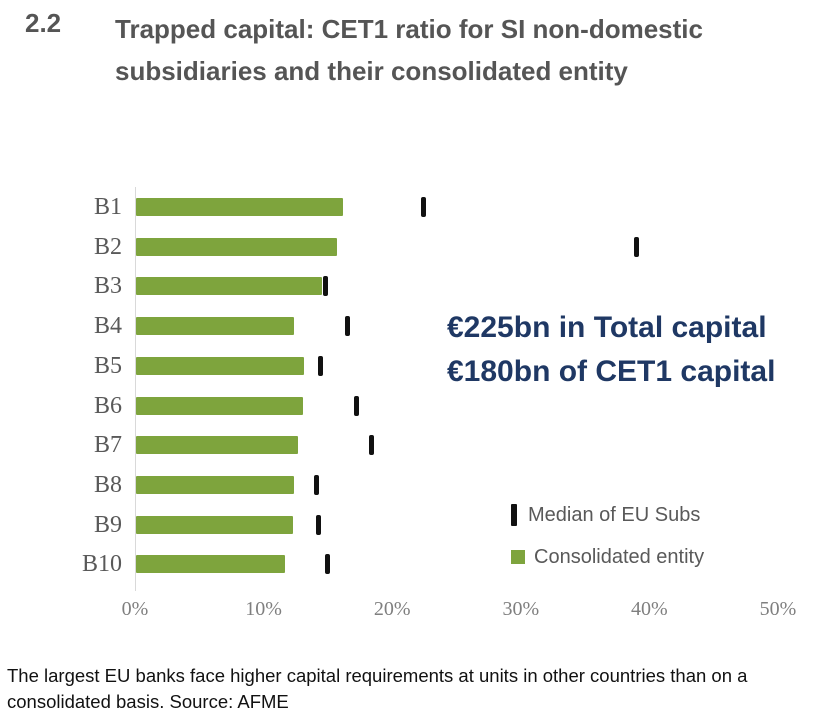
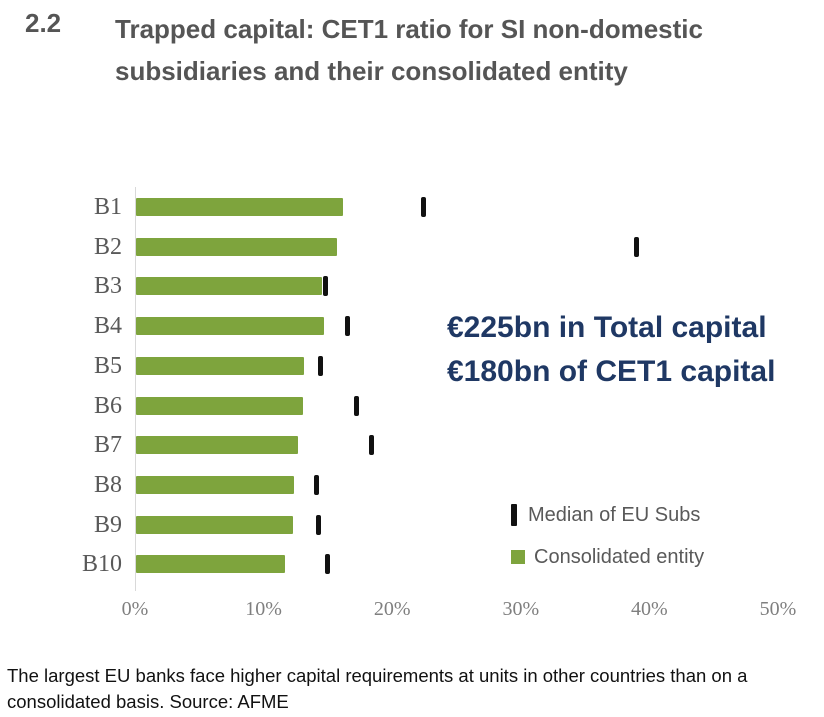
Consolidated entity/B4: 12.3% -> 14.6%
